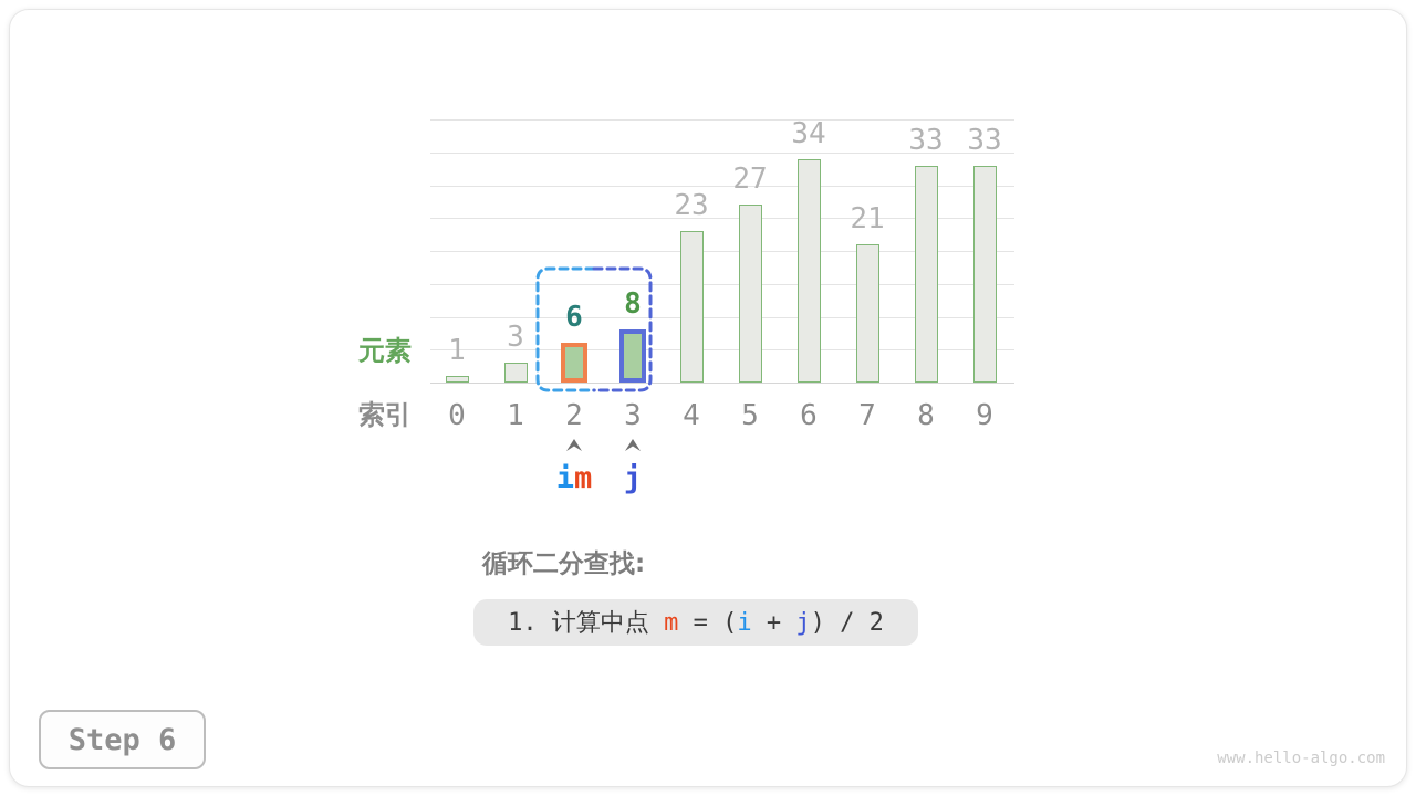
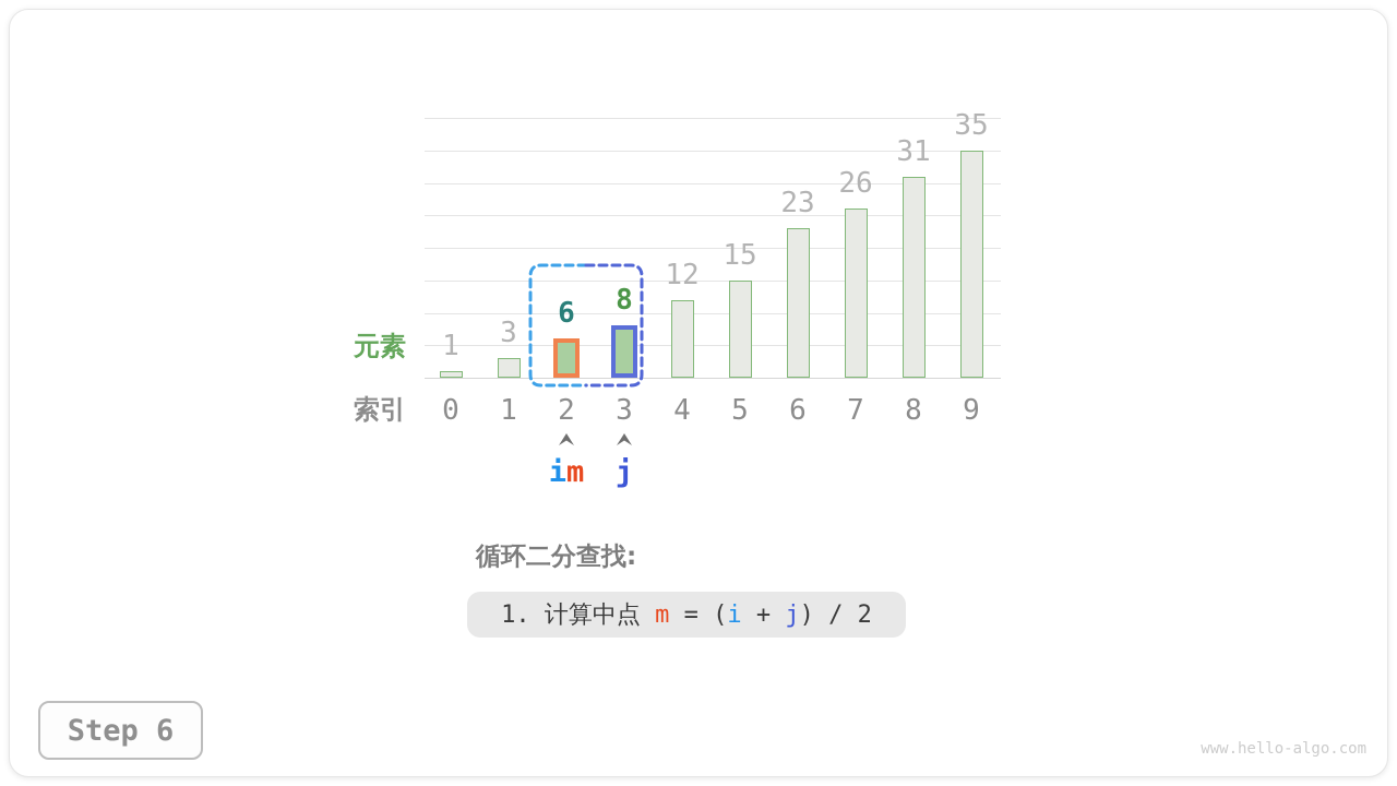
4: 23 -> 12
5: 27 -> 15
6: 34 -> 23
7: 21 -> 26
8: 33 -> 31
9: 33 -> 35
